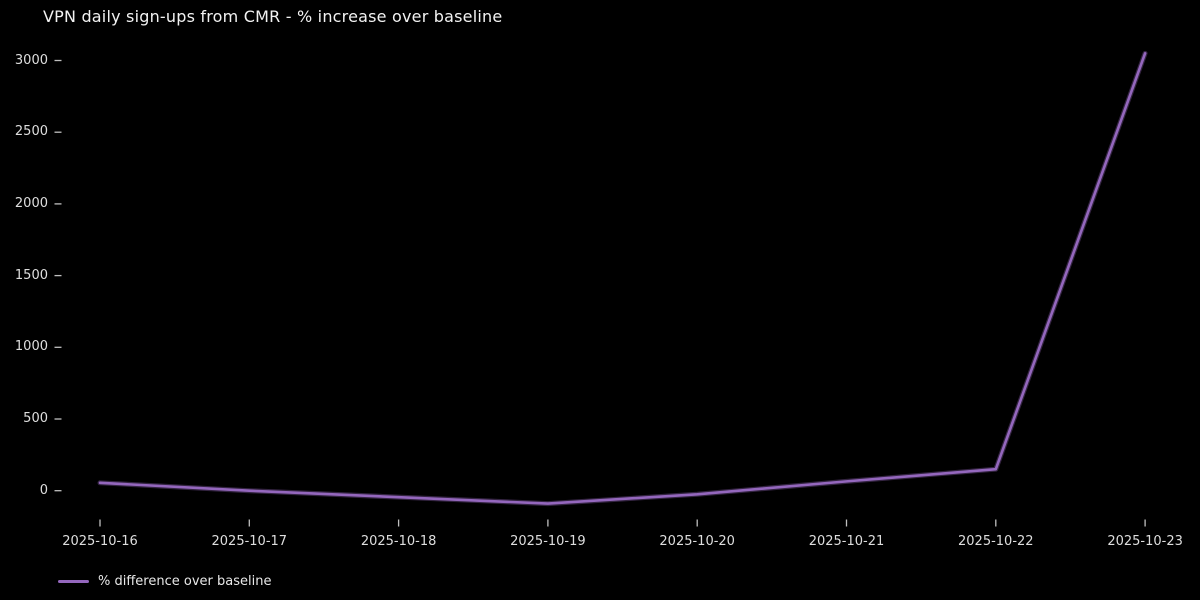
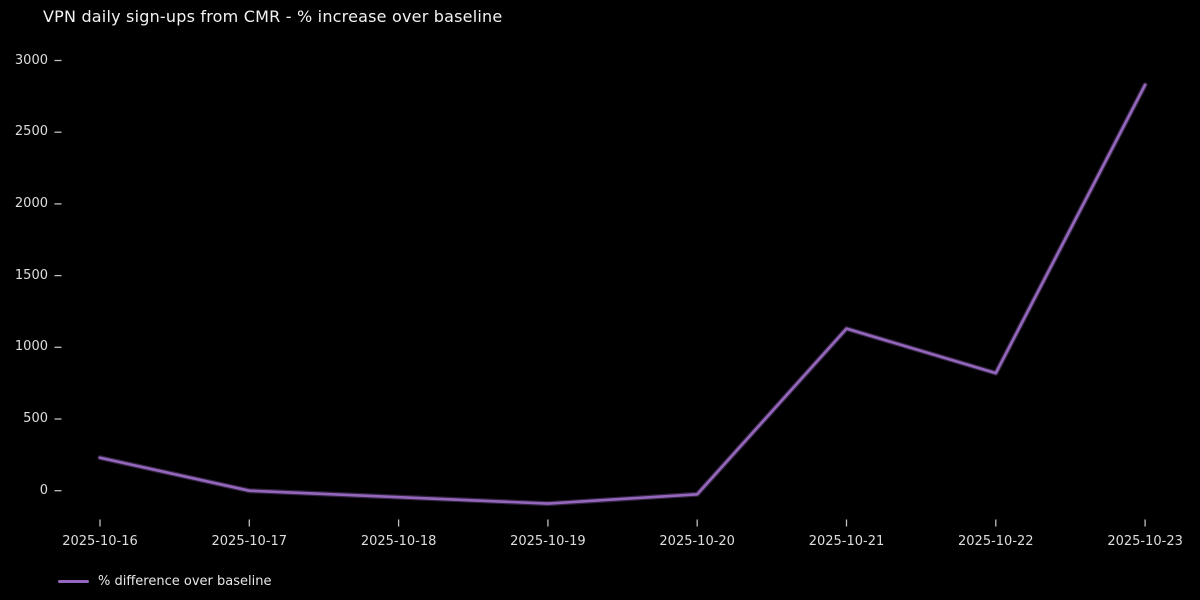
2025-10-16: 60 -> 230
2025-10-21: 60 -> 1130
2025-10-22: 150 -> 820
2025-10-23: 3050 -> 2830
